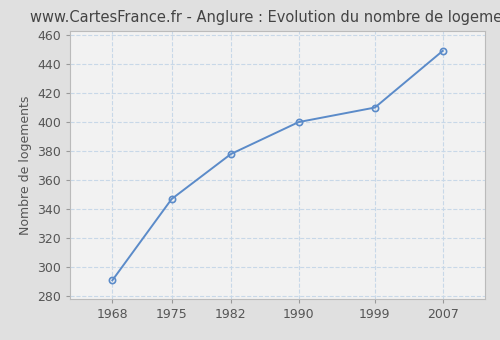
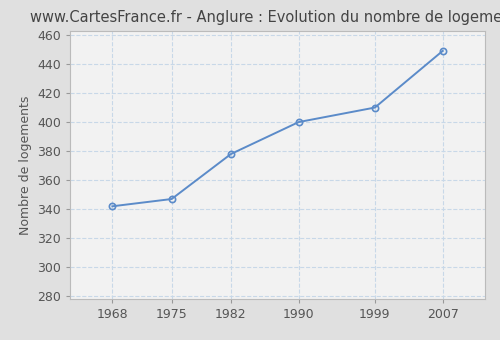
1968: 291 -> 342
